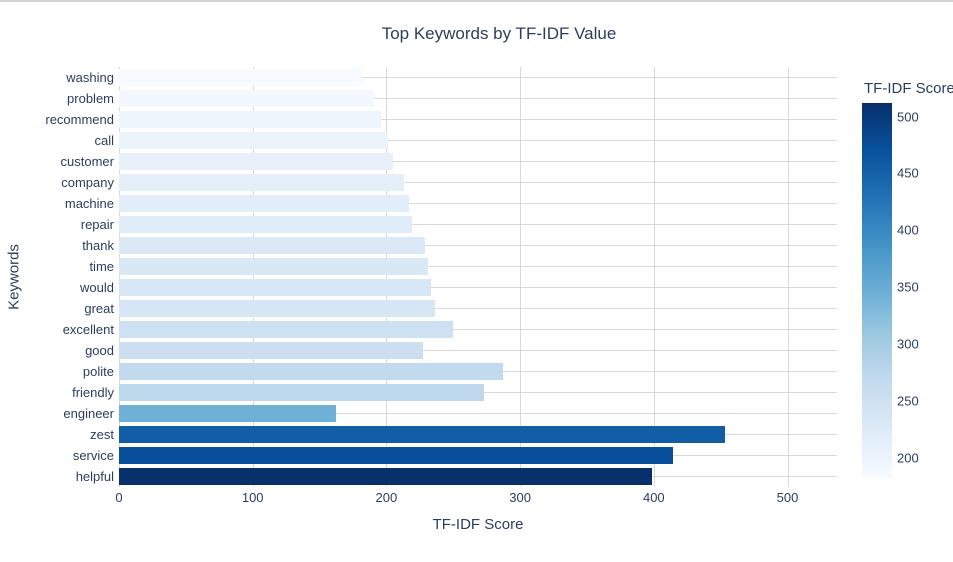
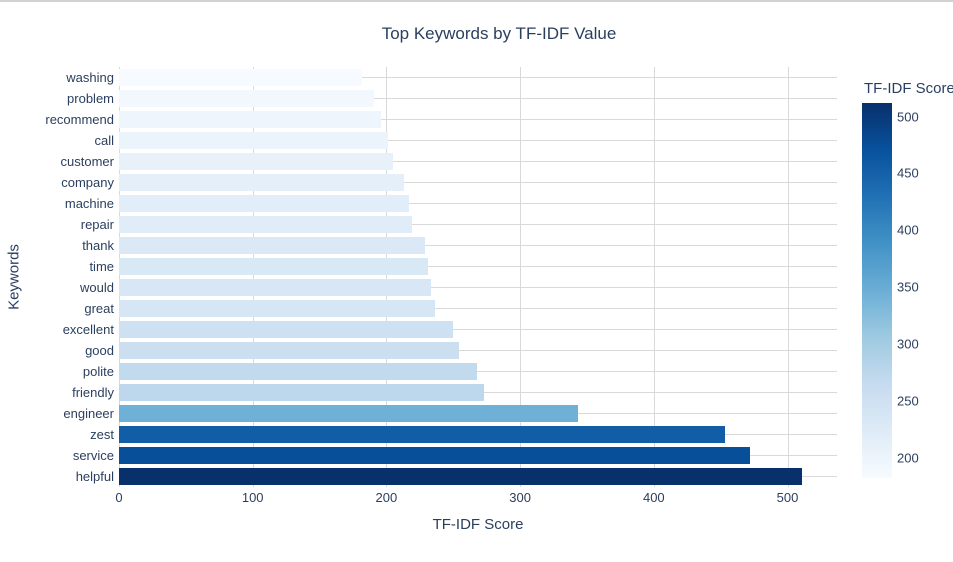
good: 227 -> 254
polite: 287 -> 268
engineer: 162 -> 343
service: 414 -> 472
helpful: 399 -> 511
